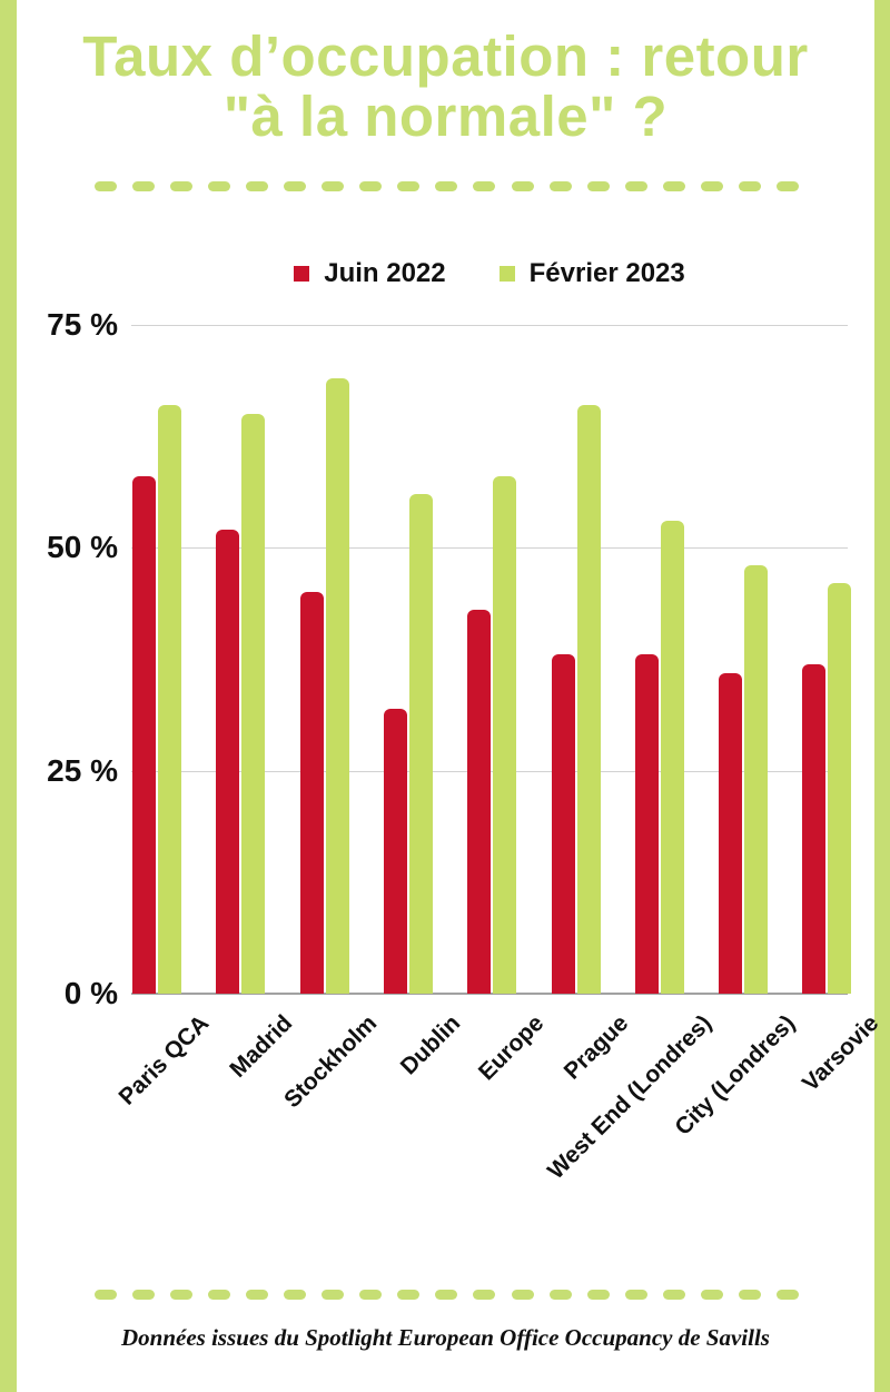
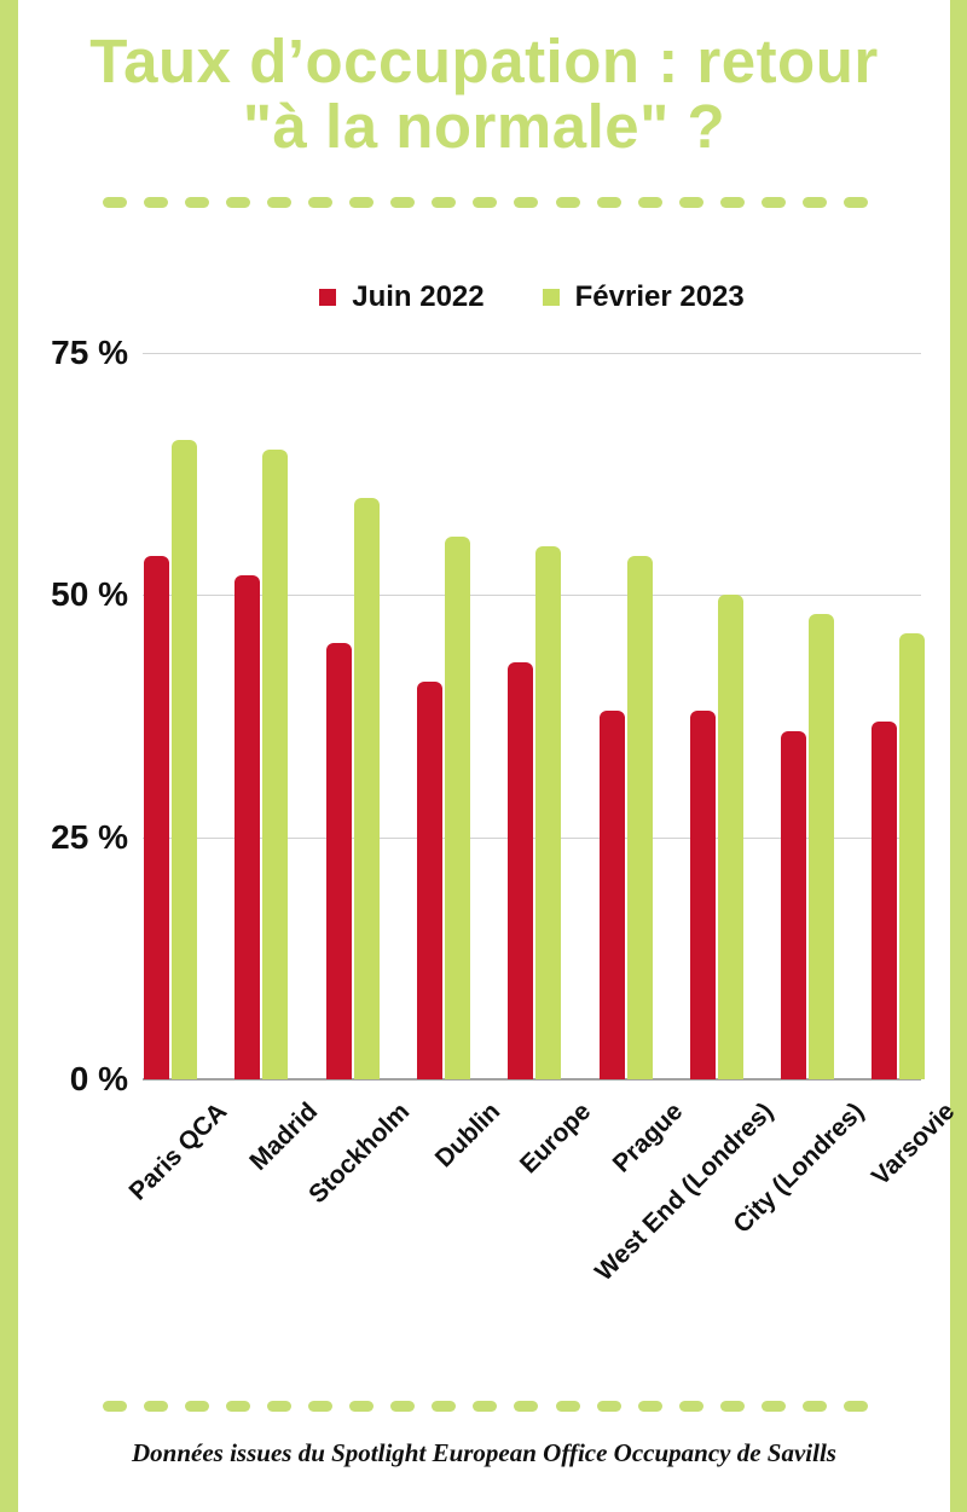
Juin 2022/Paris QCA: 58% -> 54%
Février 2023/Stockholm: 69% -> 60%
Juin 2022/Dublin: 32% -> 41%
Février 2023/Europe: 58% -> 55%
Février 2023/Prague: 66% -> 54%
Février 2023/West End (Londres): 53% -> 50%
